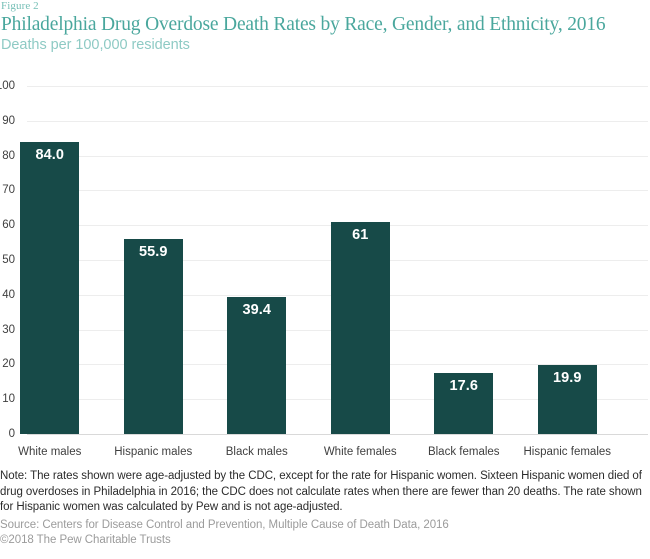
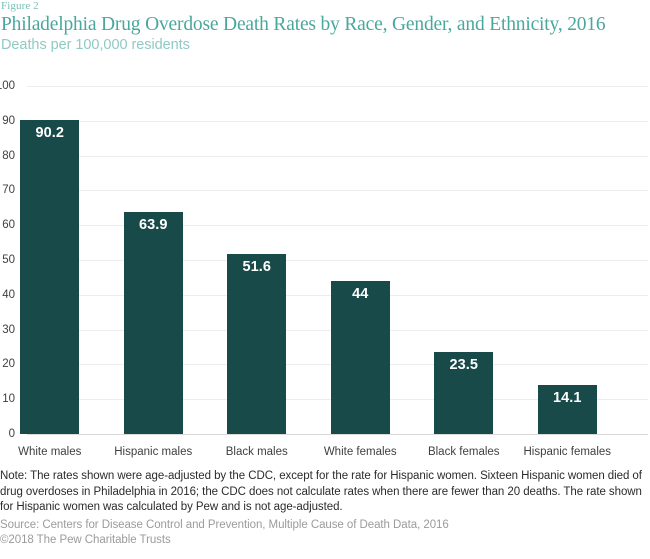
White males: 84.0 -> 90.2
Hispanic males: 55.9 -> 63.9
Black males: 39.4 -> 51.6
White females: 61 -> 44
Black females: 17.6 -> 23.5
Hispanic females: 19.9 -> 14.1
